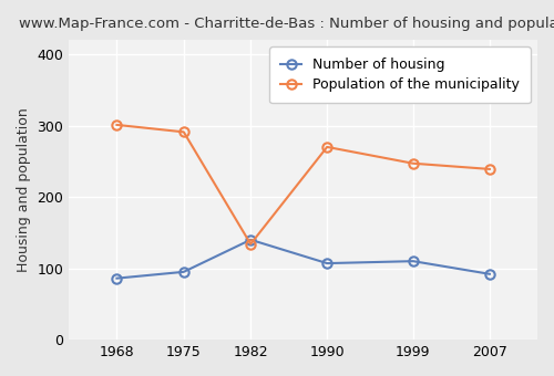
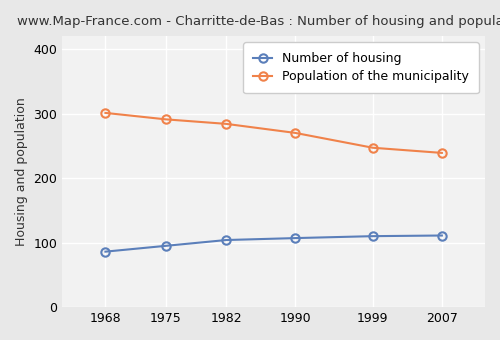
Number of housing/1982: 140 -> 104
Population of the municipality/1982: 134 -> 284
Number of housing/2007: 92 -> 111
